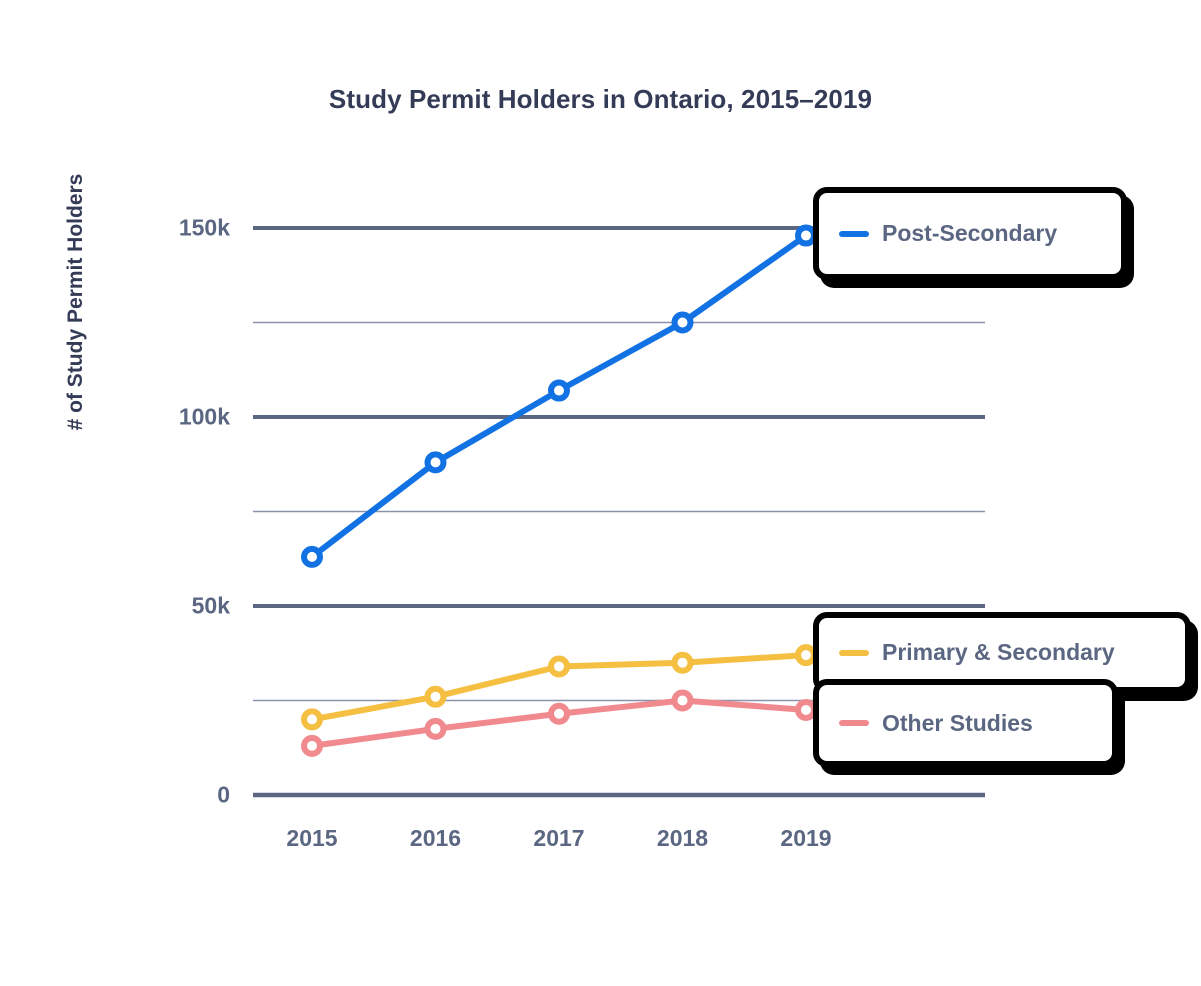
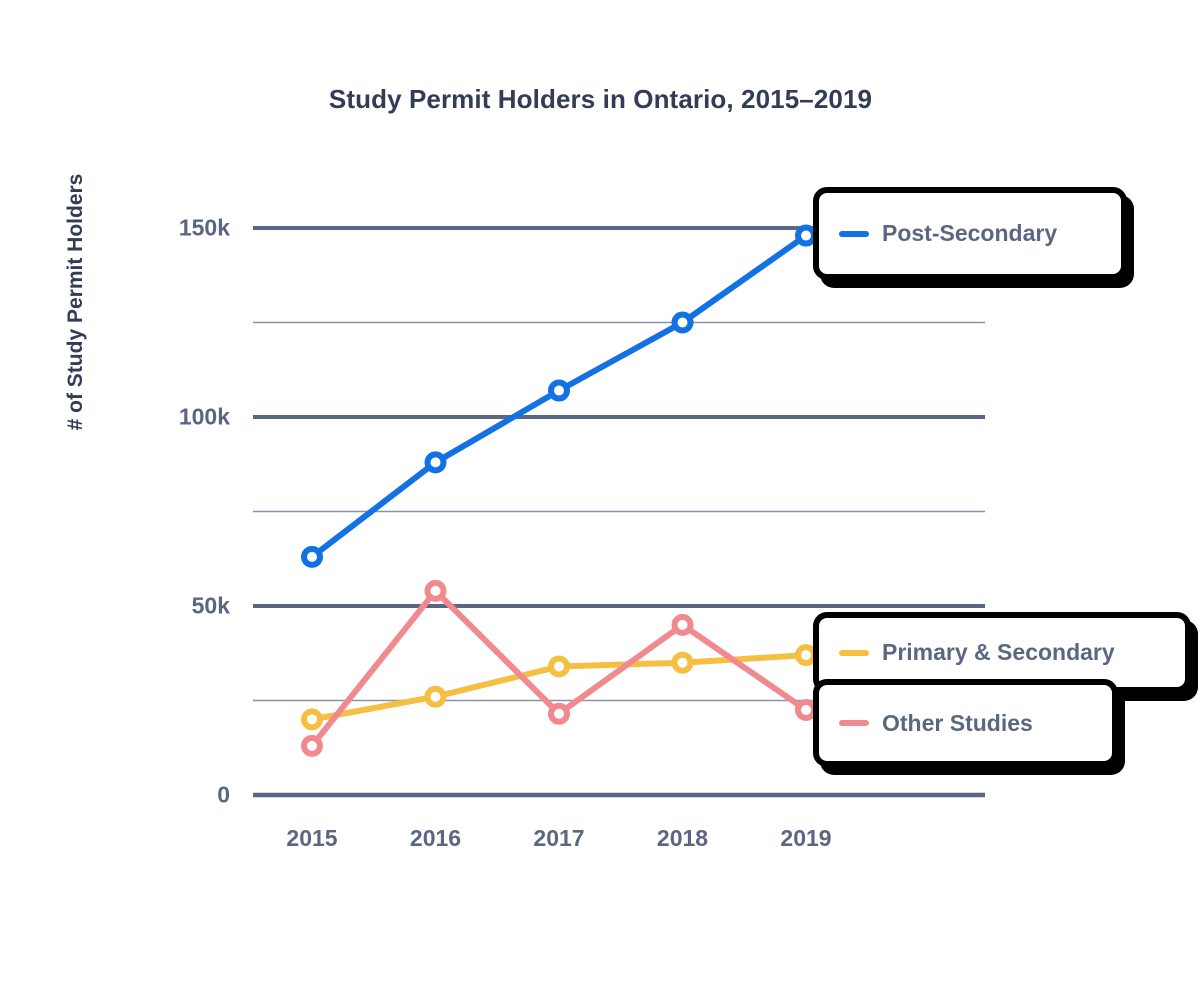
Other Studies/2016: 18k -> 54k
Other Studies/2018: 25k -> 45k
